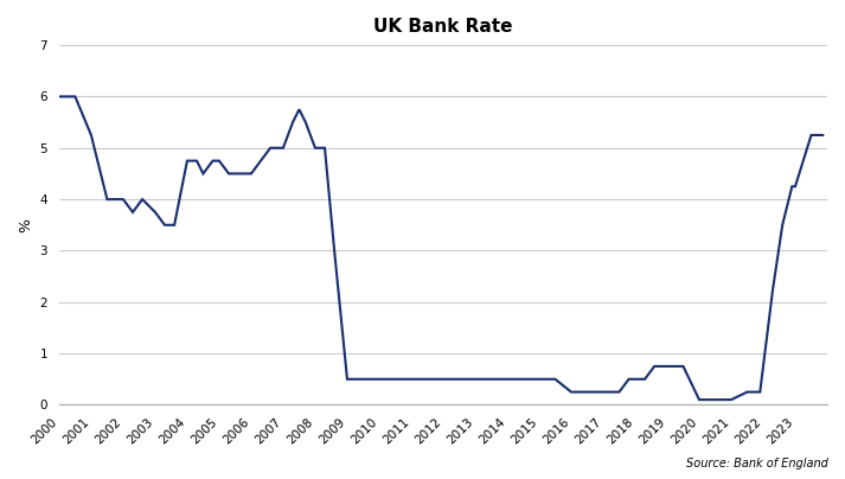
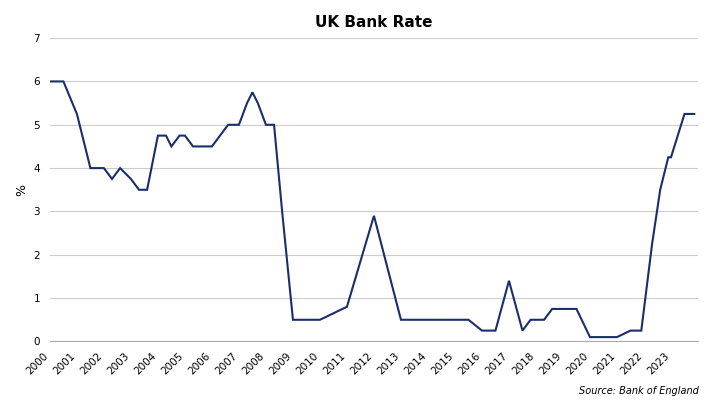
2011: 0.50 -> 0.80
2012: 0.50 -> 2.90
2017: 0.25 -> 1.40
